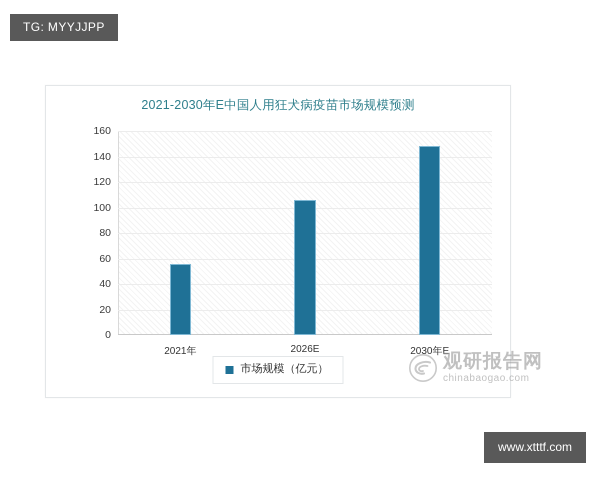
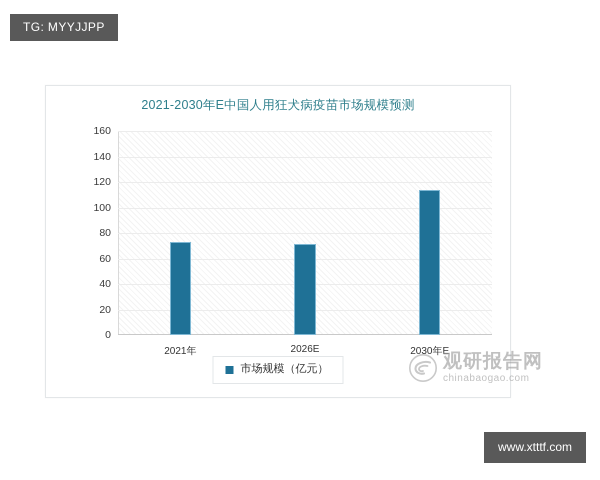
2021年: 56 -> 73
2026E: 106 -> 71
2030年E: 148 -> 114
